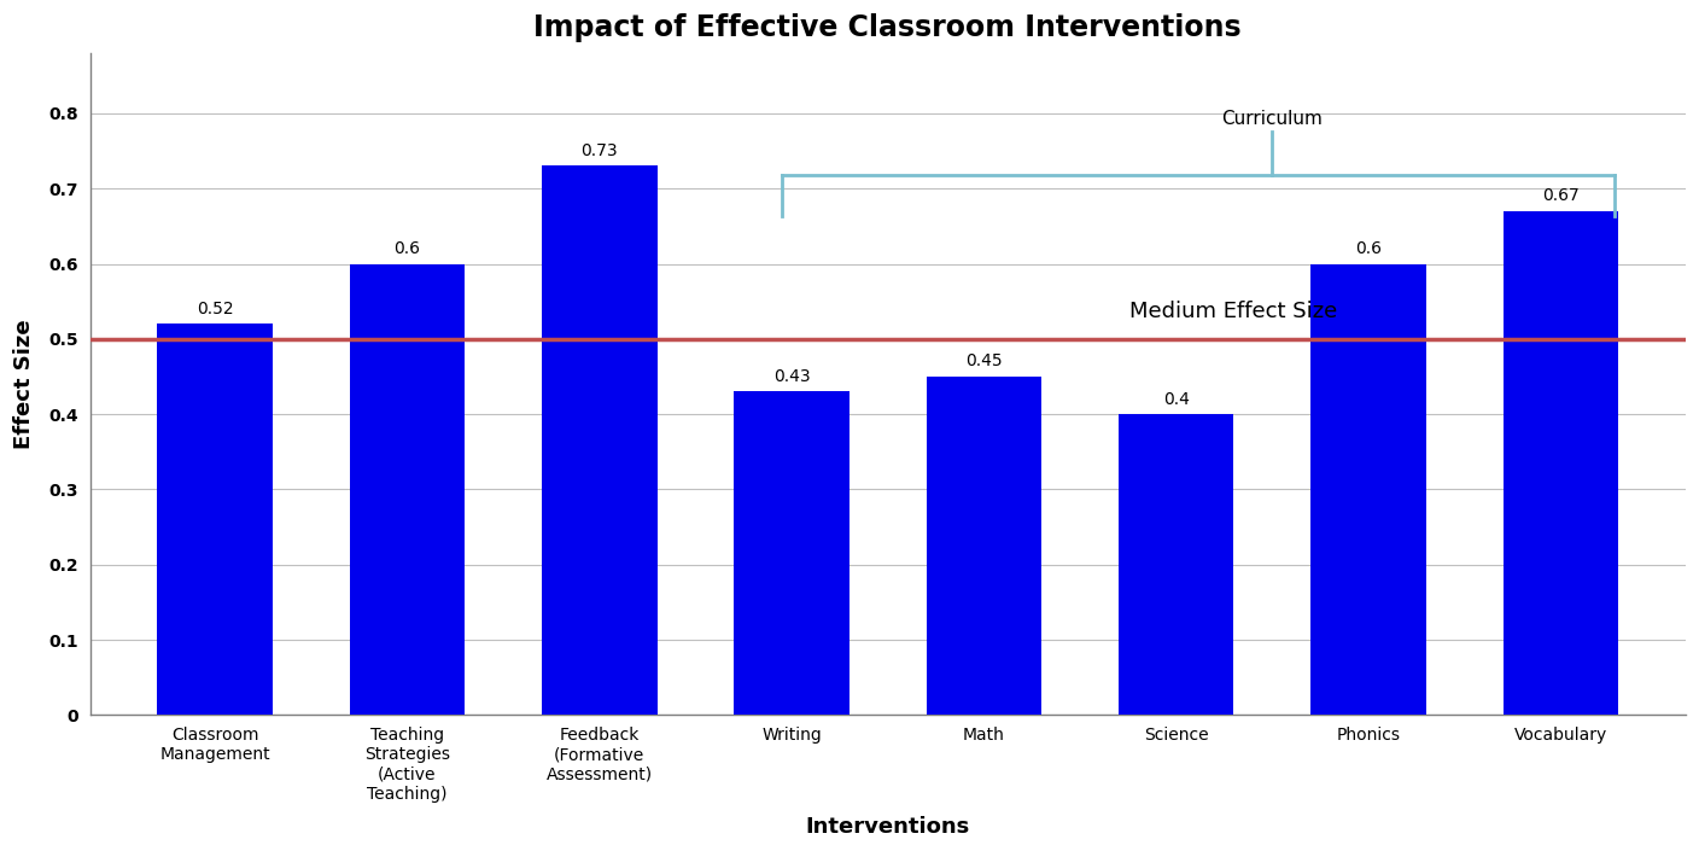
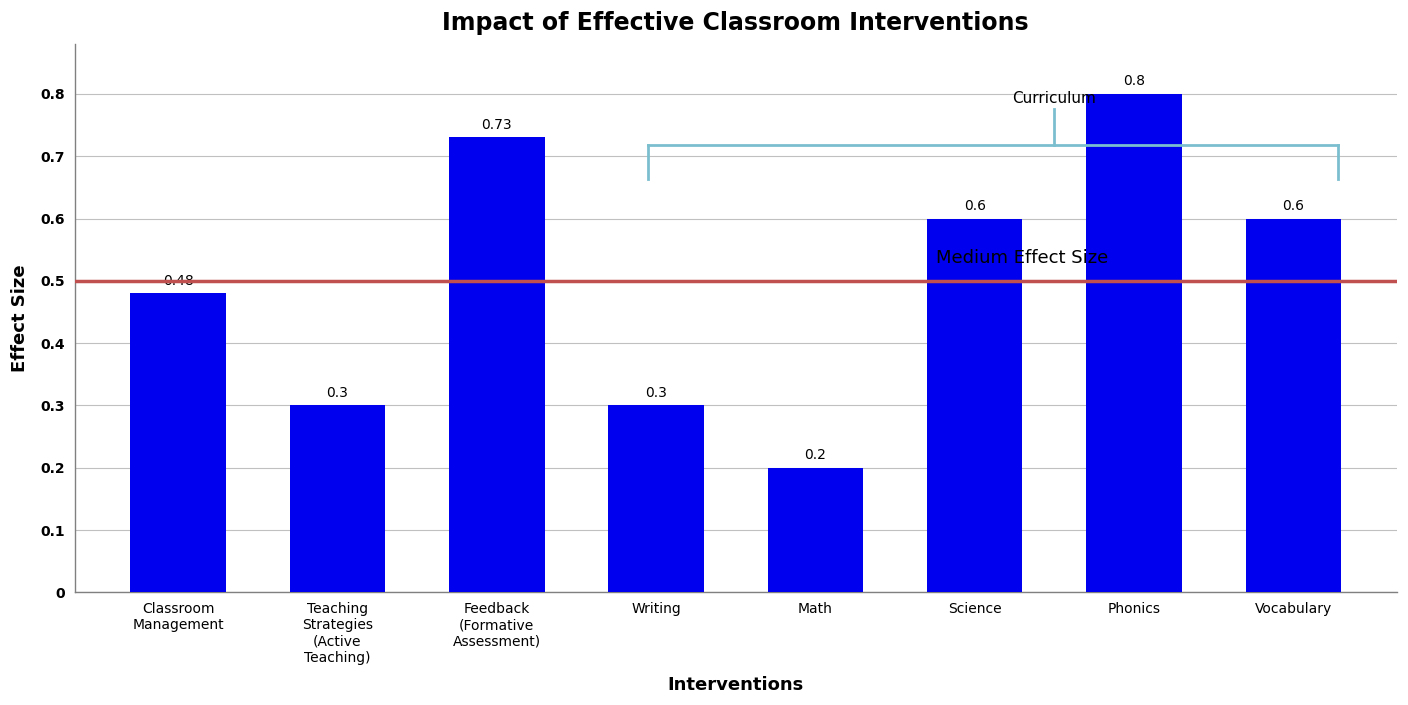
Classroom Management: 0.52 -> 0.48
Teaching Strategies (Active Teaching): 0.6 -> 0.3
Writing: 0.43 -> 0.3
Math: 0.45 -> 0.2
Science: 0.4 -> 0.6
Phonics: 0.6 -> 0.8
Vocabulary: 0.67 -> 0.6
